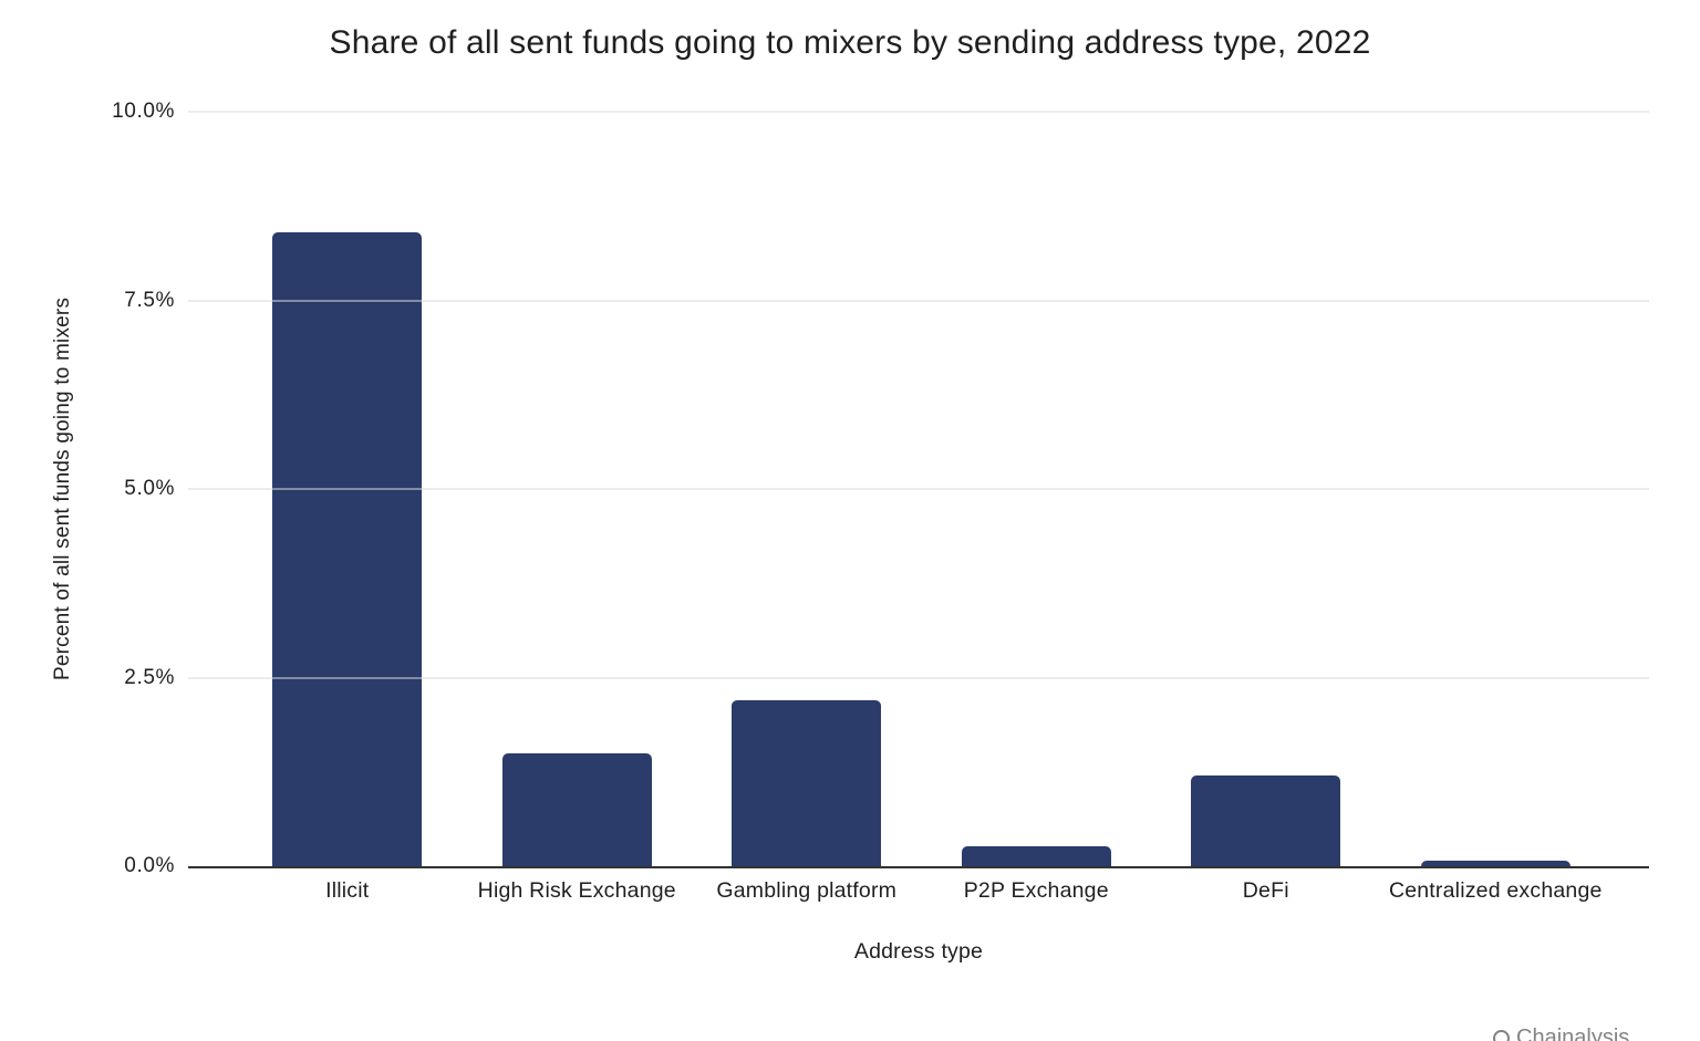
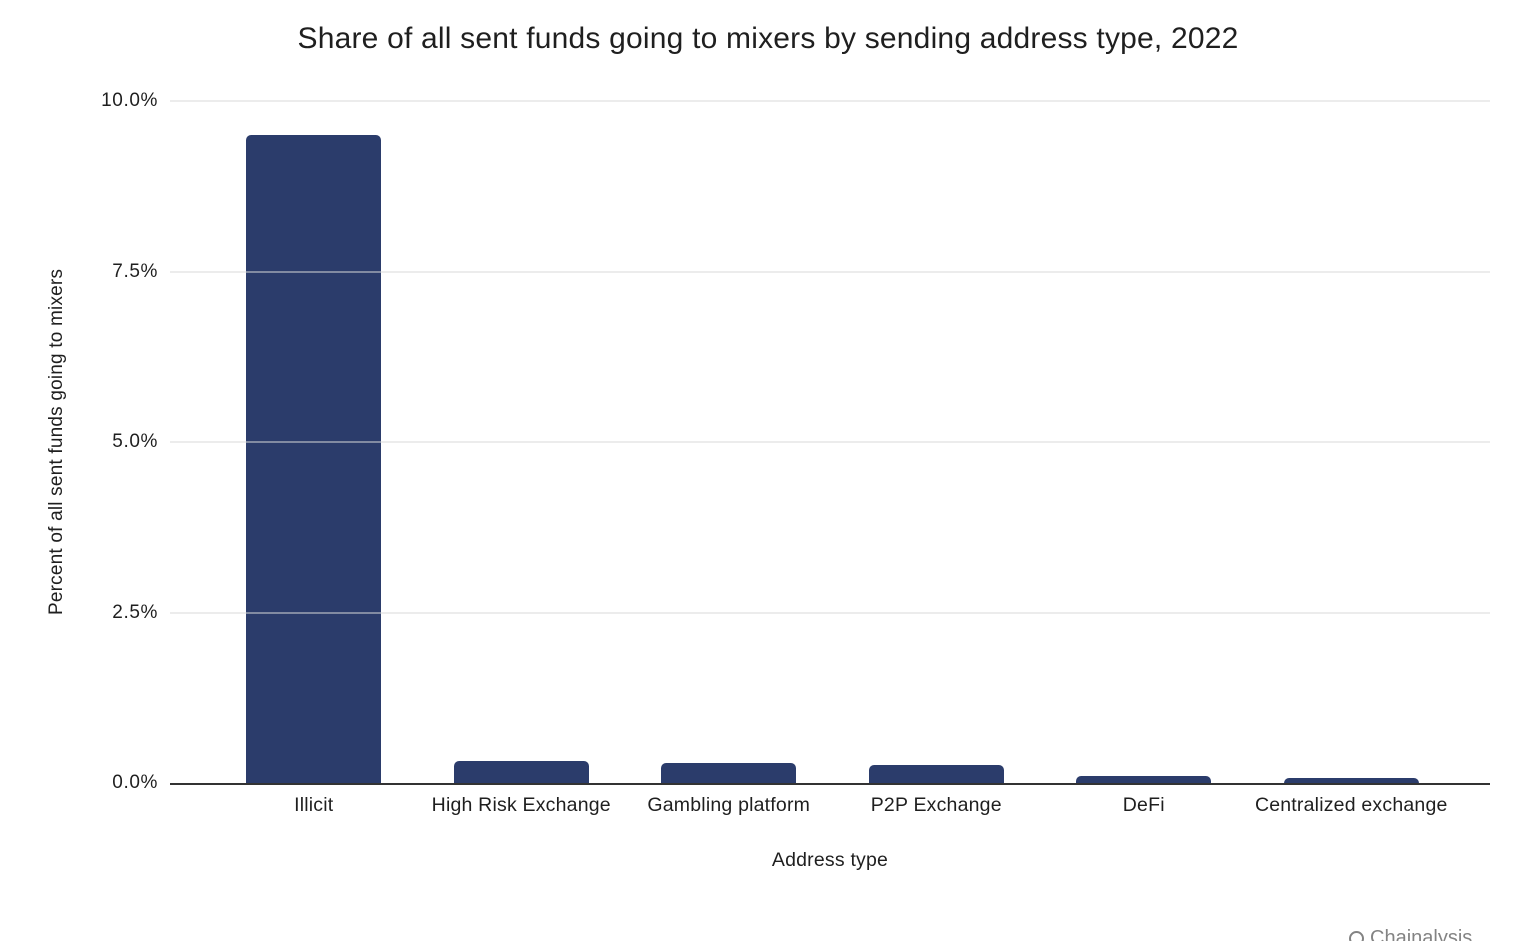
Illicit: 8.4% -> 9.5%
High Risk Exchange: 1.5% -> 0.3%
Gambling platform: 2.2% -> 0.3%
DeFi: 1.2% -> 0.1%
